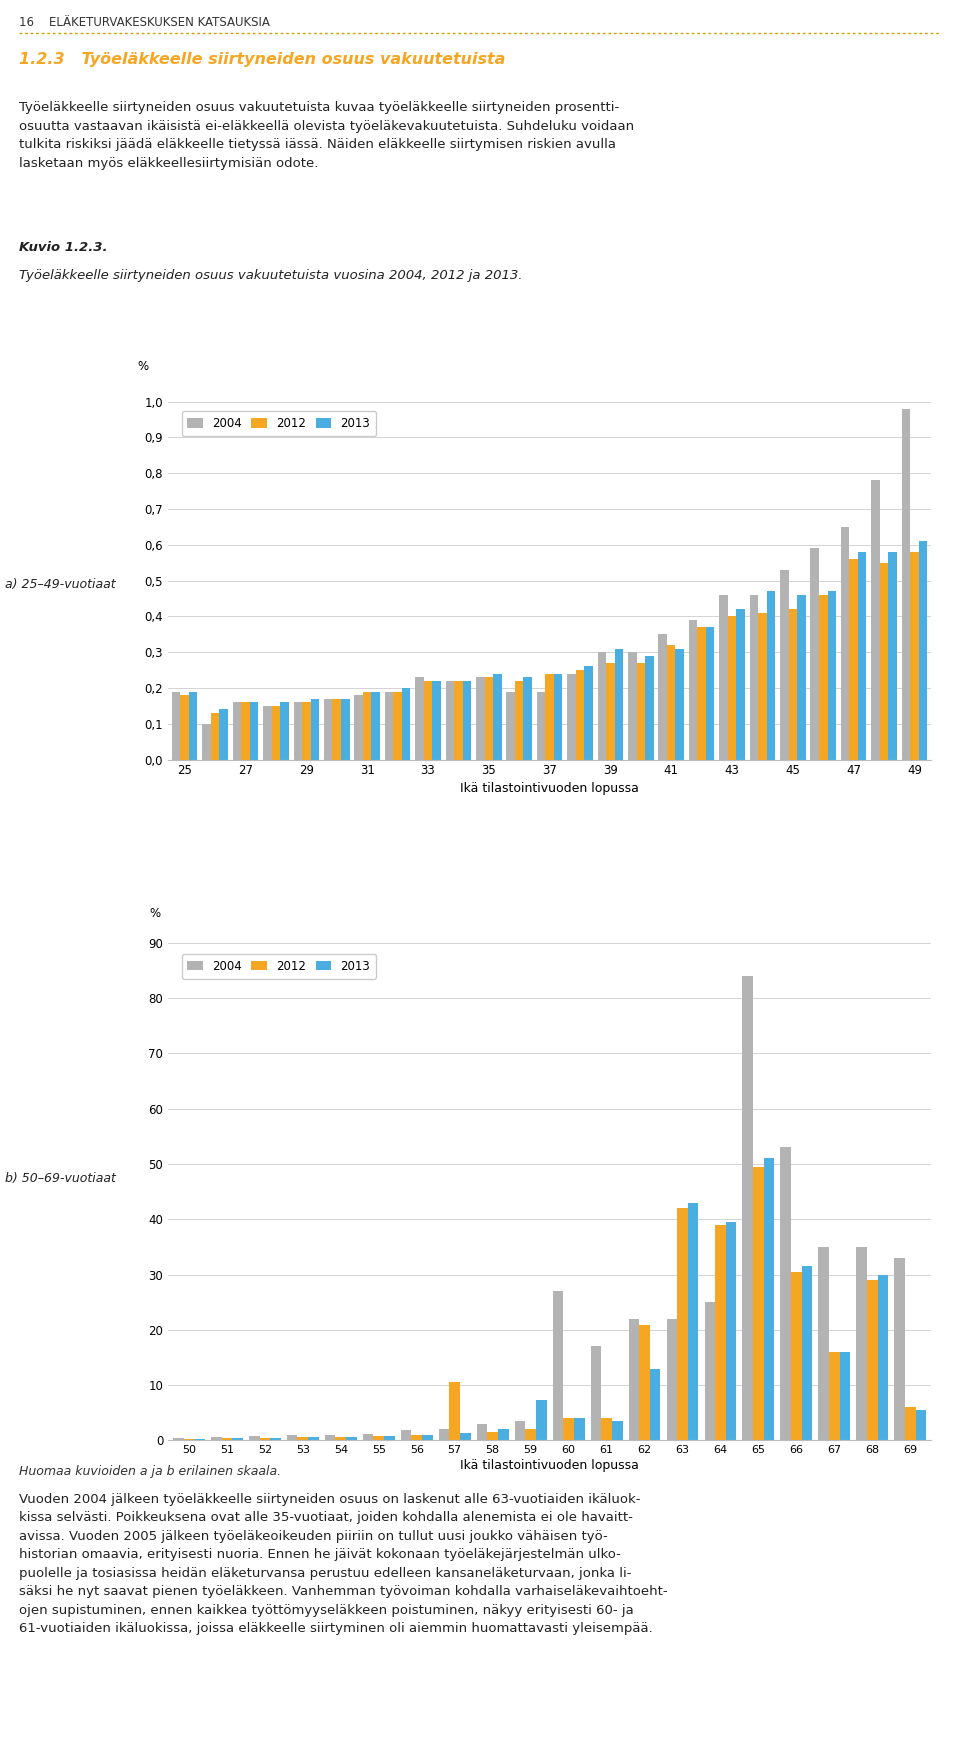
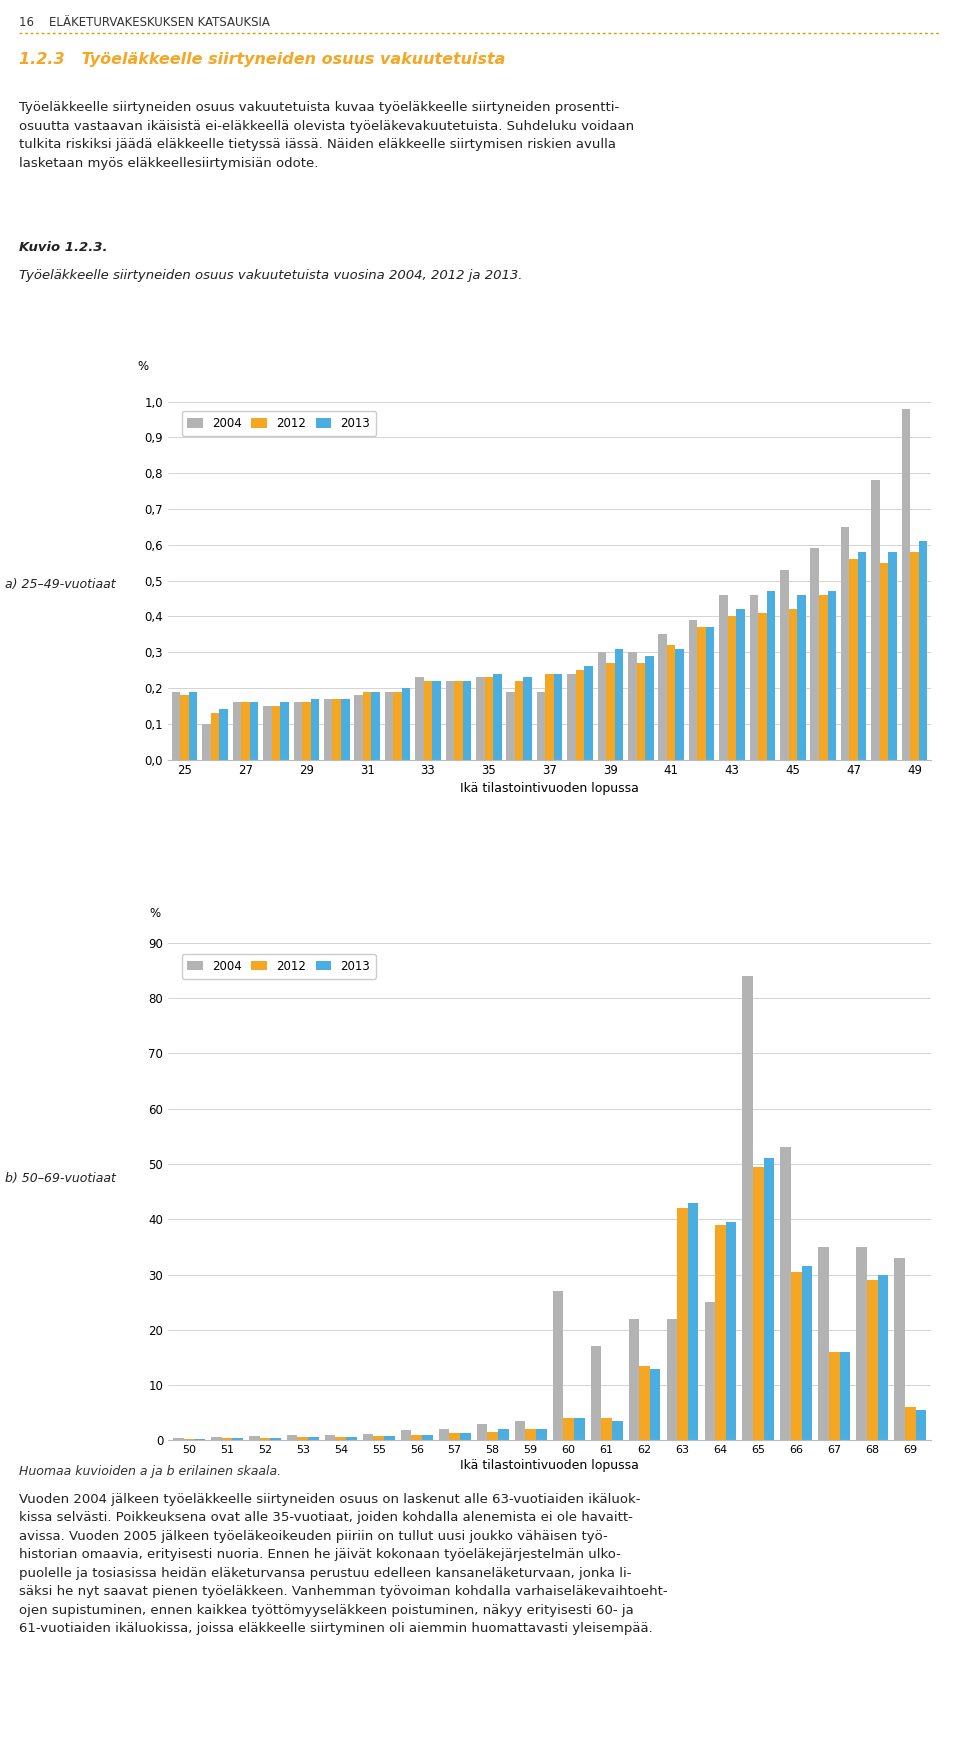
2012/57: 10.6 -> 1.3
2013/59: 7.4 -> 2.0
2012/62: 20.8 -> 13.5
